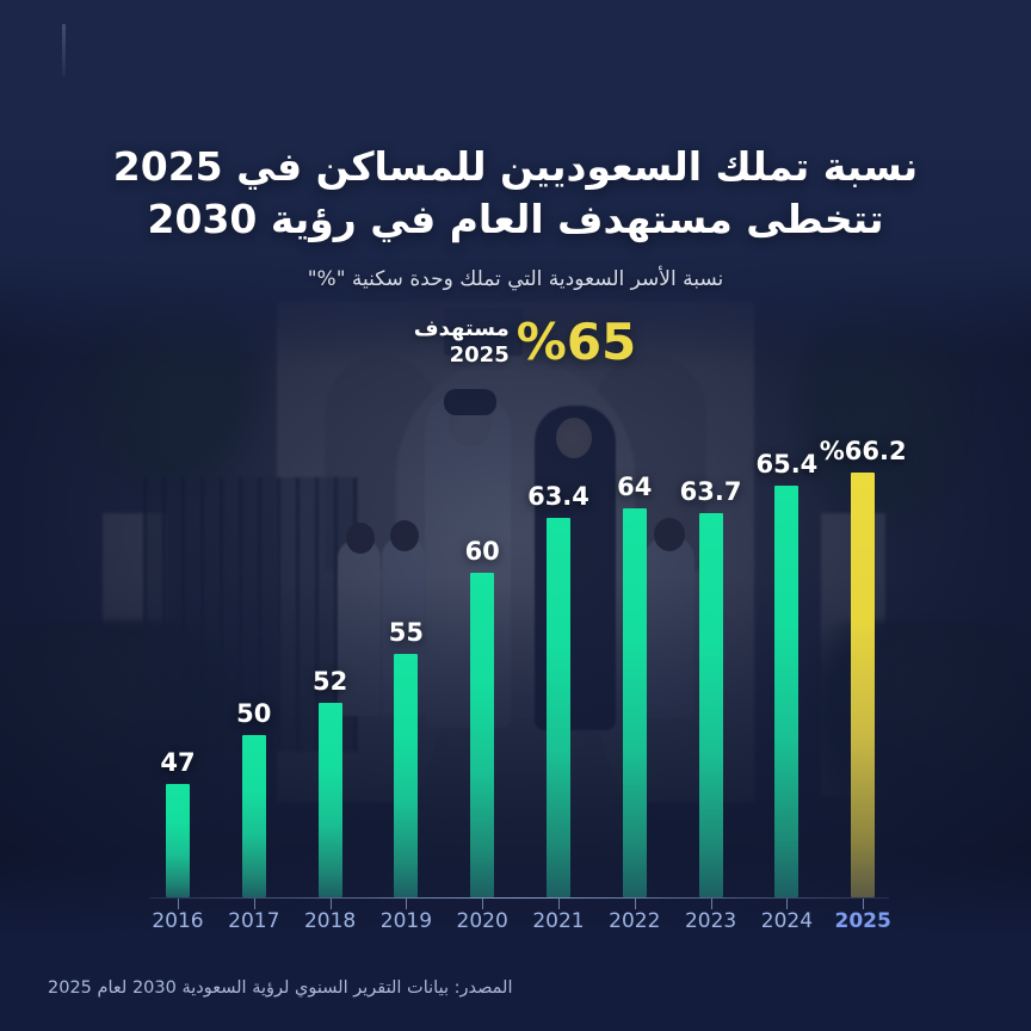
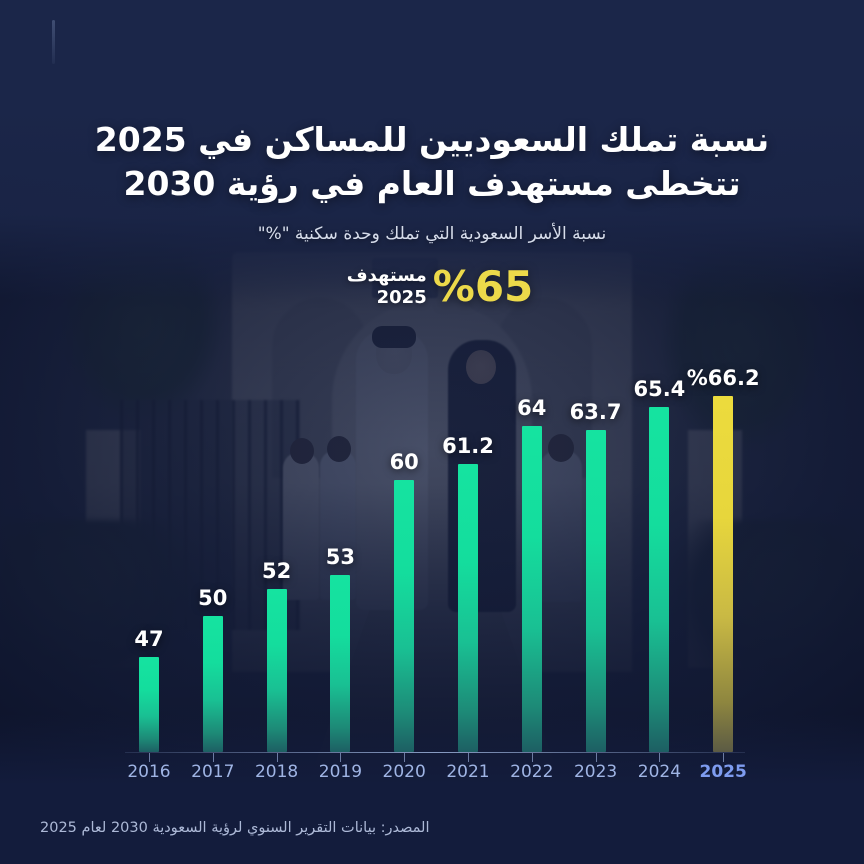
2019: 55 -> 53
2021: 63.4 -> 61.2
